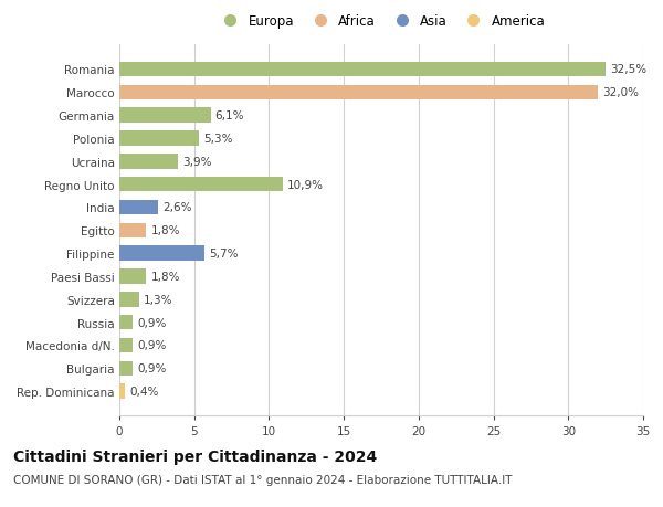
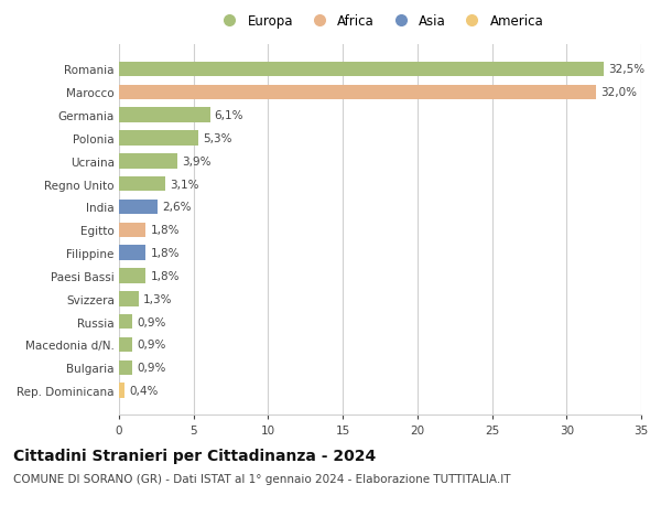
Regno Unito: 10,9% -> 3,1%
Filippine: 5,7% -> 1,8%
